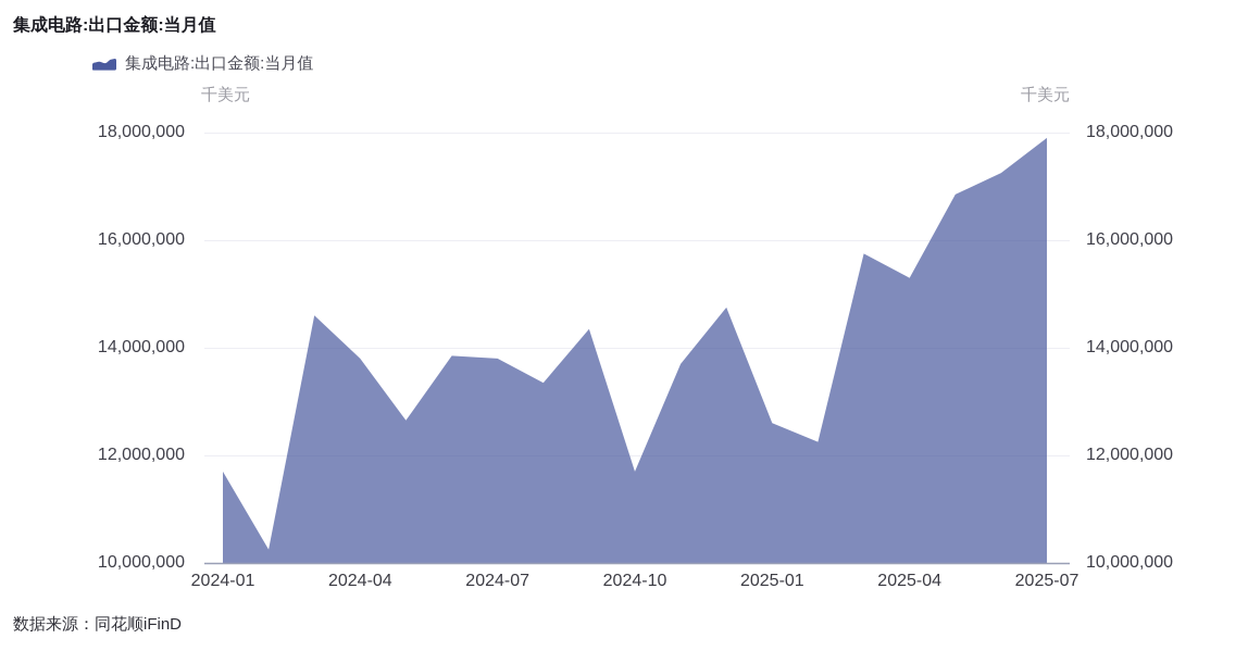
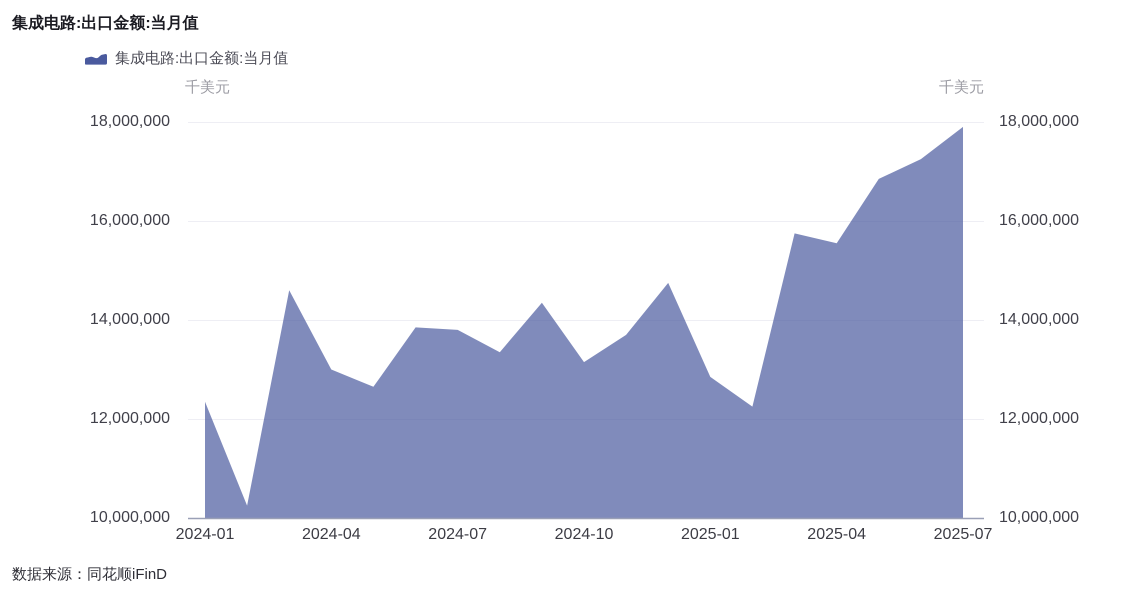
2024-01: 11700000 -> 12400000
2024-04: 13800000 -> 13000000
2024-10: 11700000 -> 13200000
2025-01: 12600000 -> 12800000
2025-04: 15300000 -> 15600000
